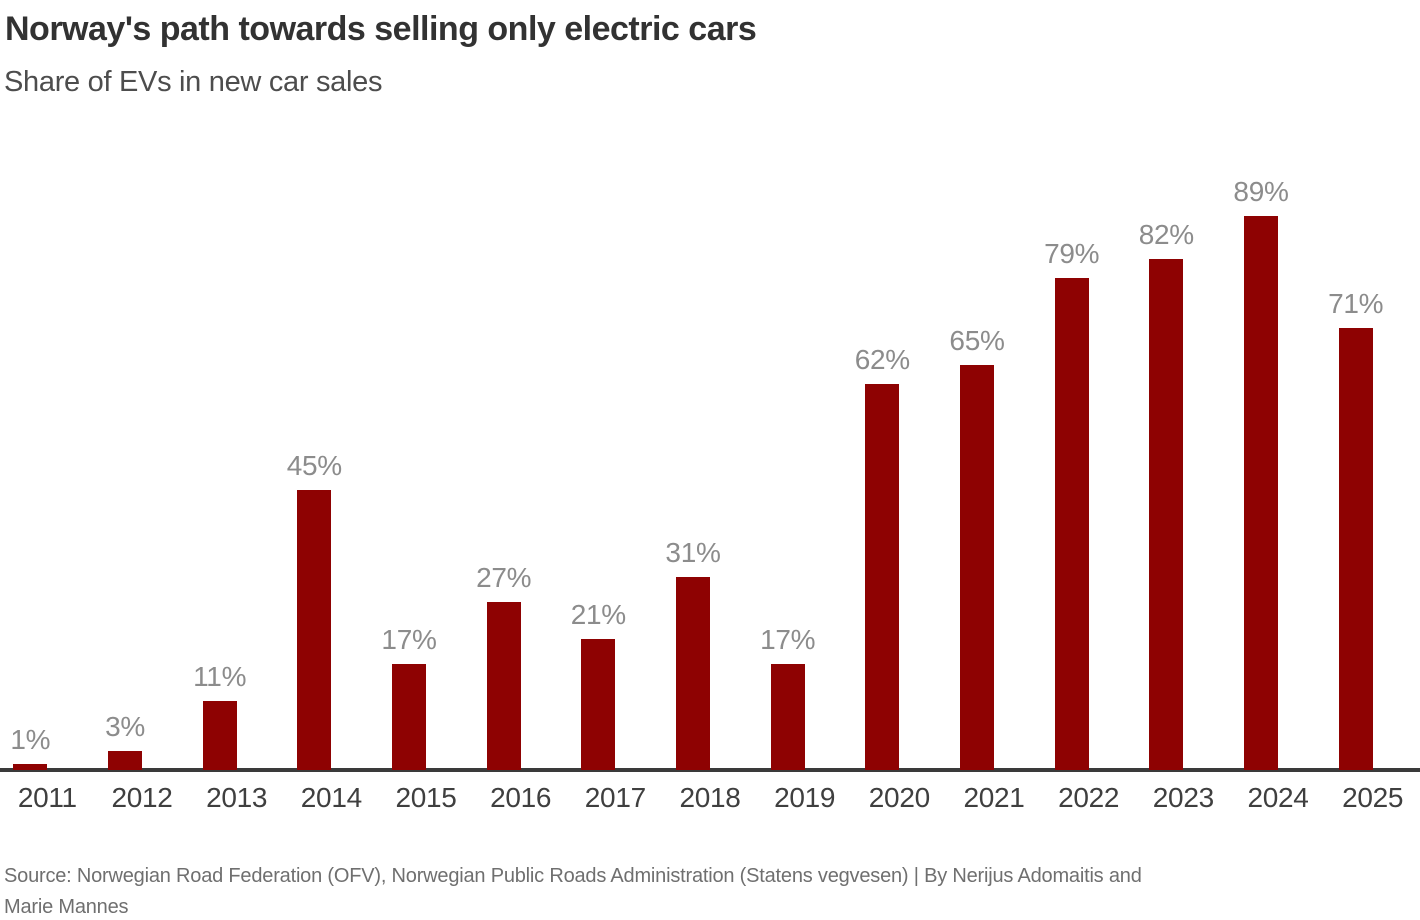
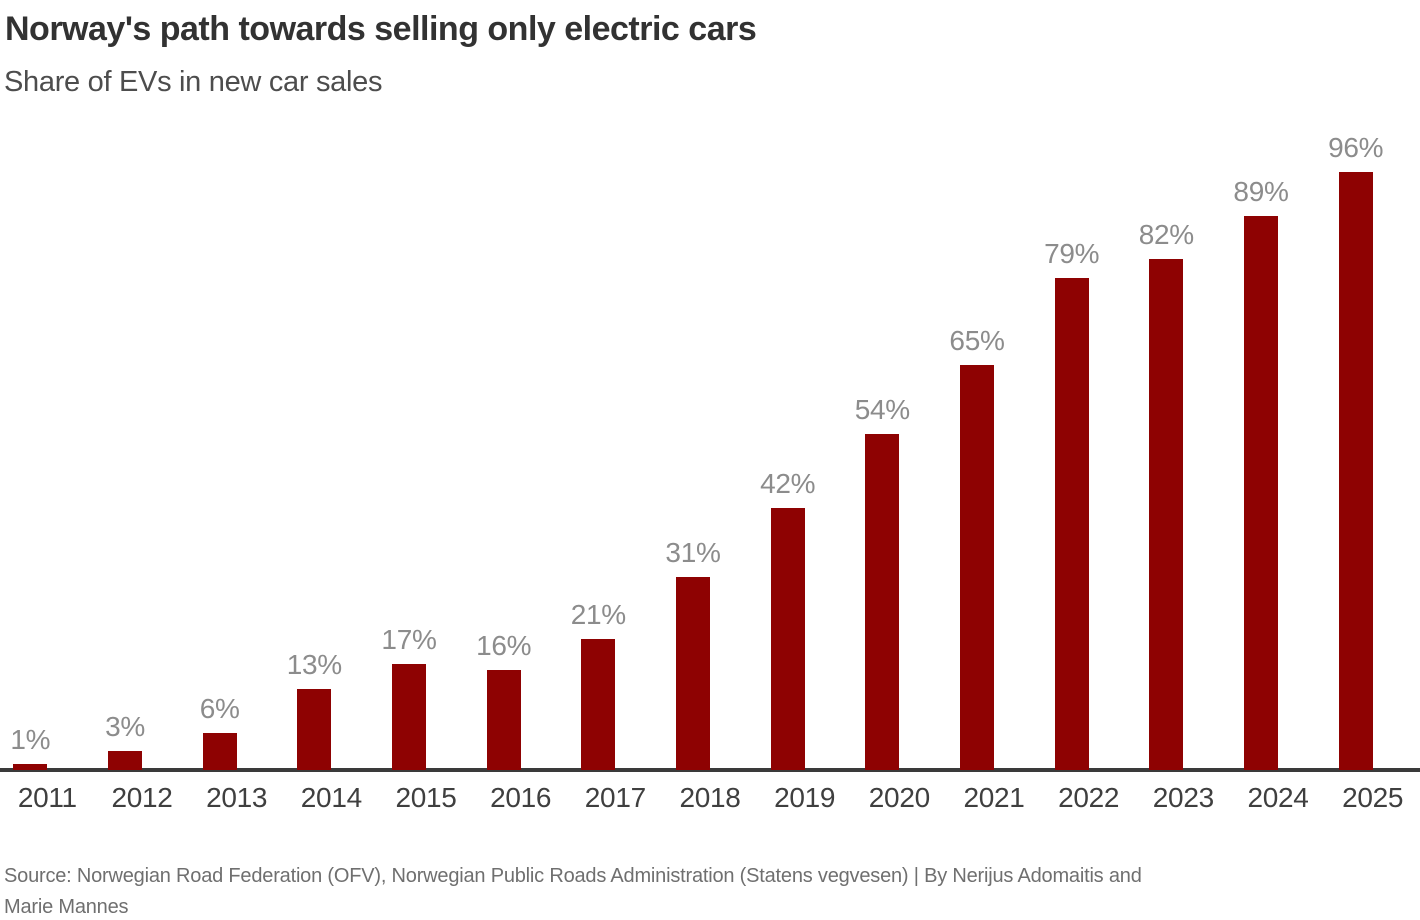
2013: 11% -> 6%
2014: 45% -> 13%
2016: 27% -> 16%
2019: 17% -> 42%
2020: 62% -> 54%
2025: 71% -> 96%
